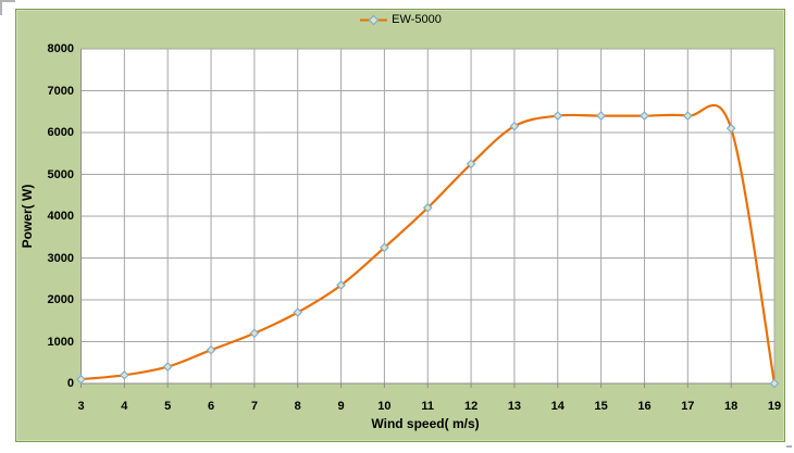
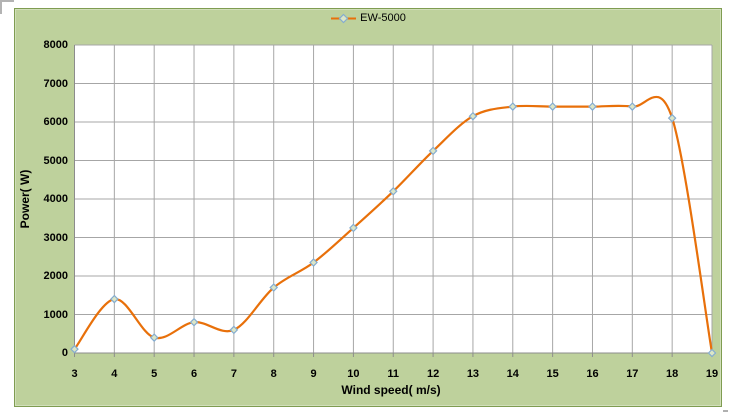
4: 200 -> 1400
7: 1200 -> 600
